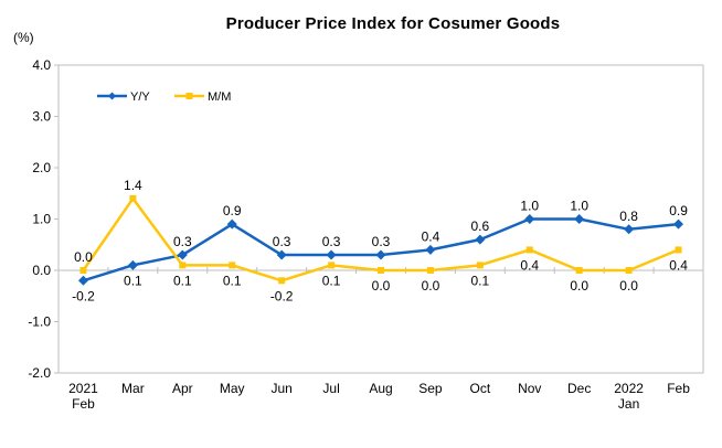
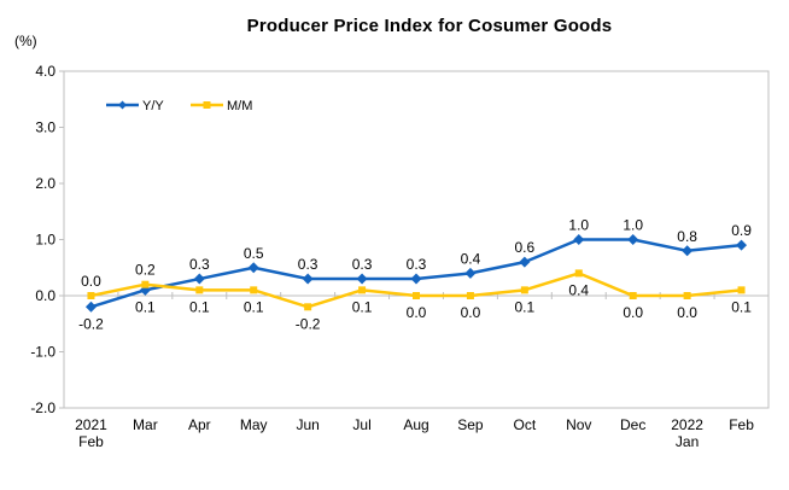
M/M/Mar: 1.4 -> 0.2
Y/Y/May: 0.9 -> 0.5
M/M/Feb: 0.4 -> 0.1
